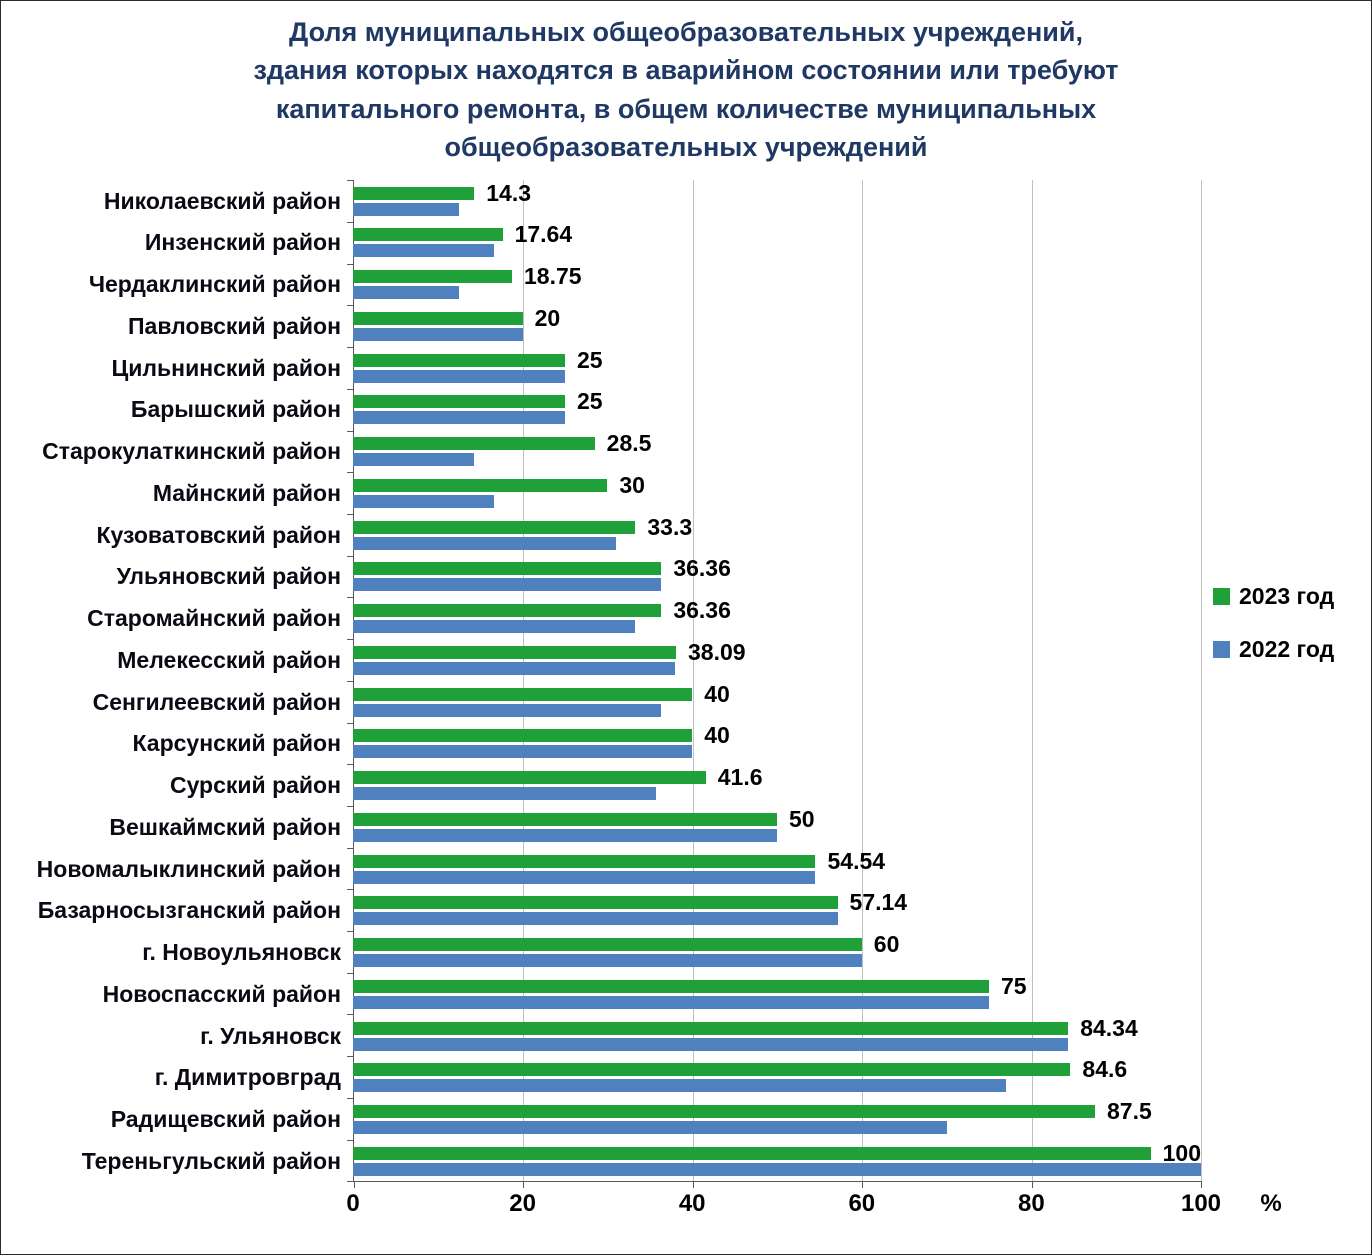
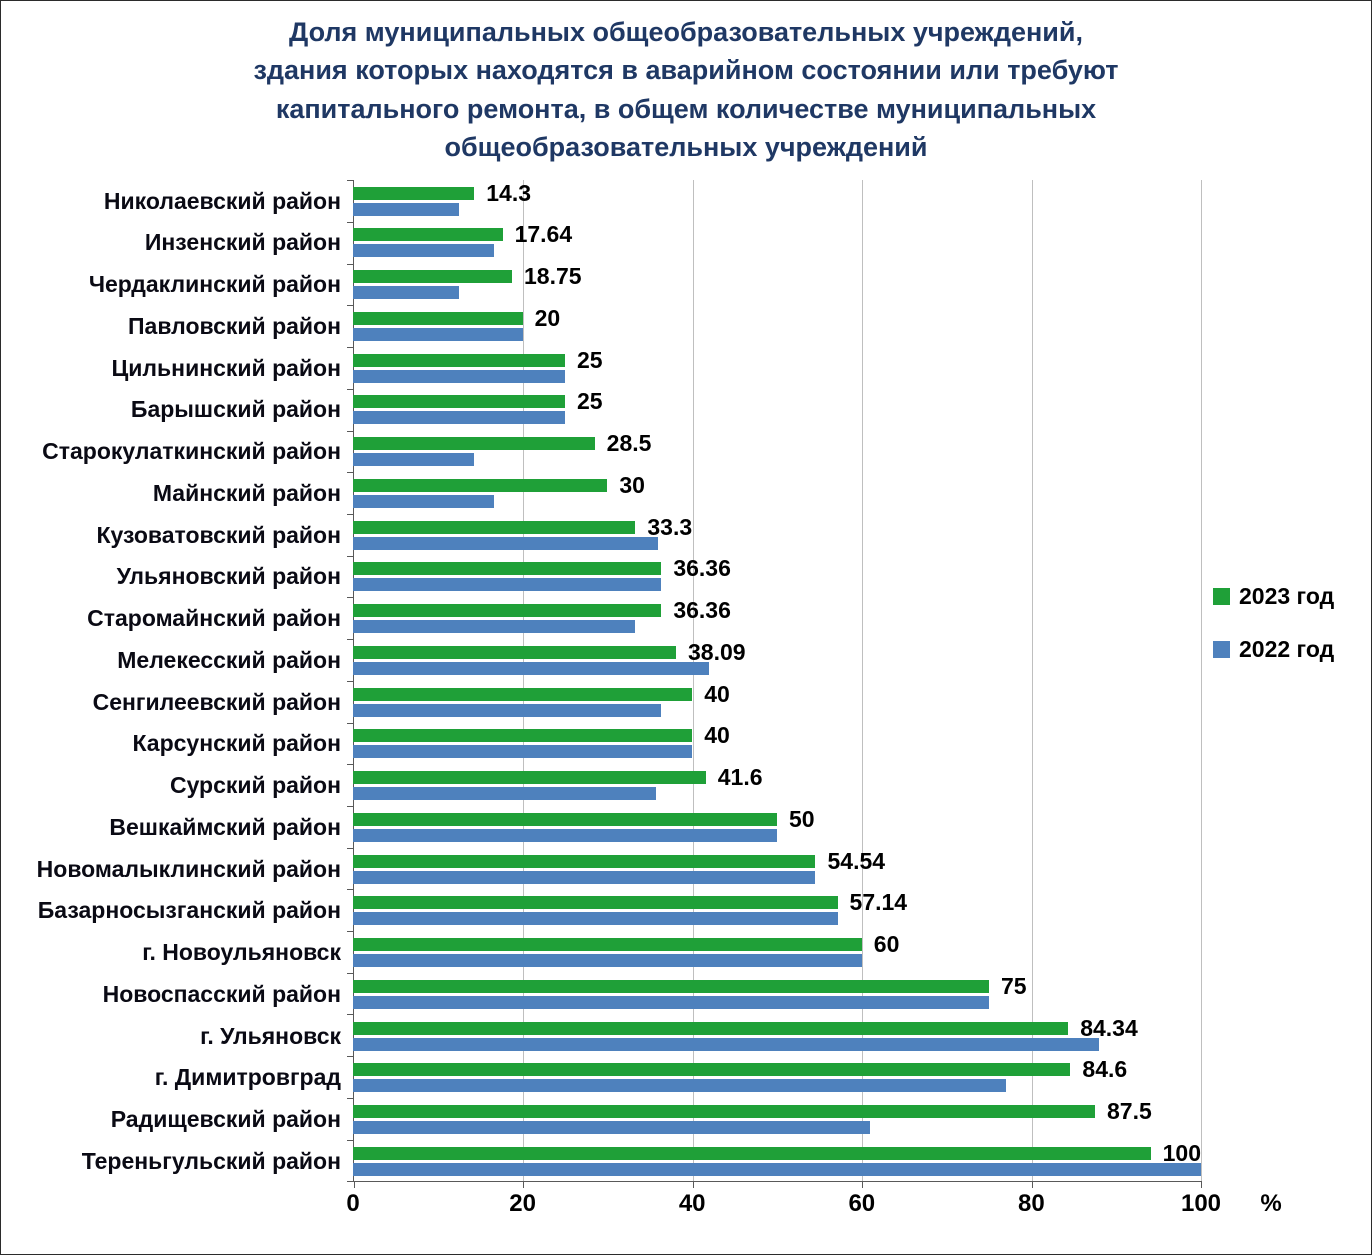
2022 год/Кузоватовский район: 31 -> 36
2022 год/Мелекесский район: 38 -> 42
2022 год/г. Ульяновск: 84 -> 88
2022 год/Радищевский район: 70 -> 61
